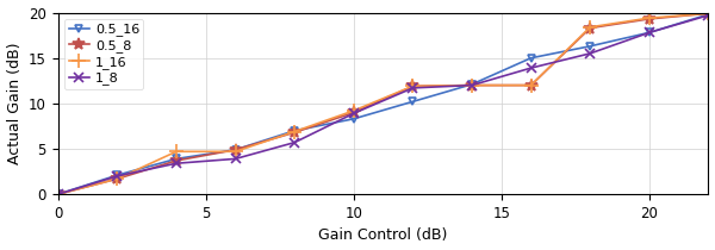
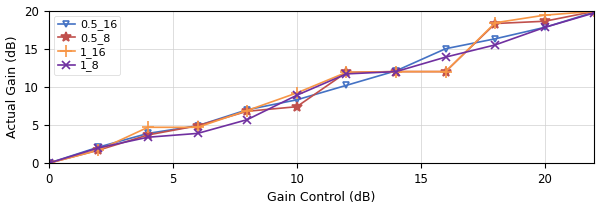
0.5_8/10: 9.0 -> 7.4
0.5_8/20: 19.3 -> 18.6
